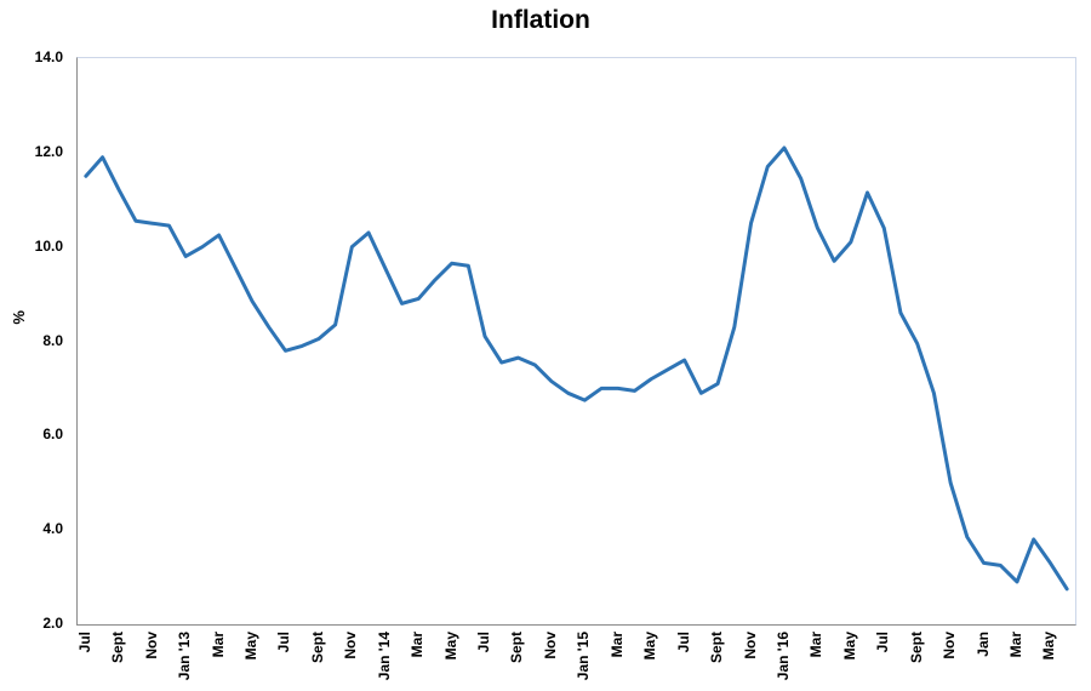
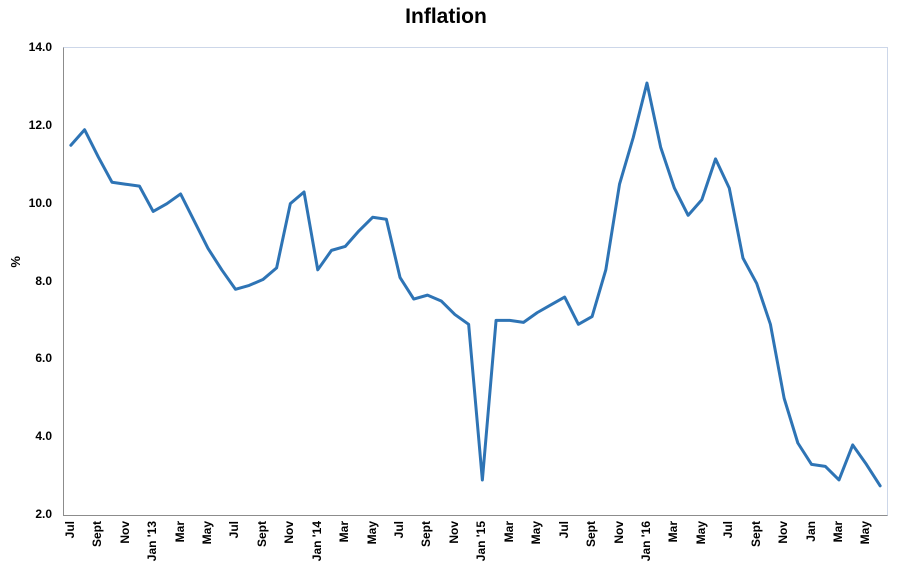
Jan '14: 9.6 -> 8.3
Jan '15: 6.8 -> 2.9
Jan '16: 12.1 -> 13.1
